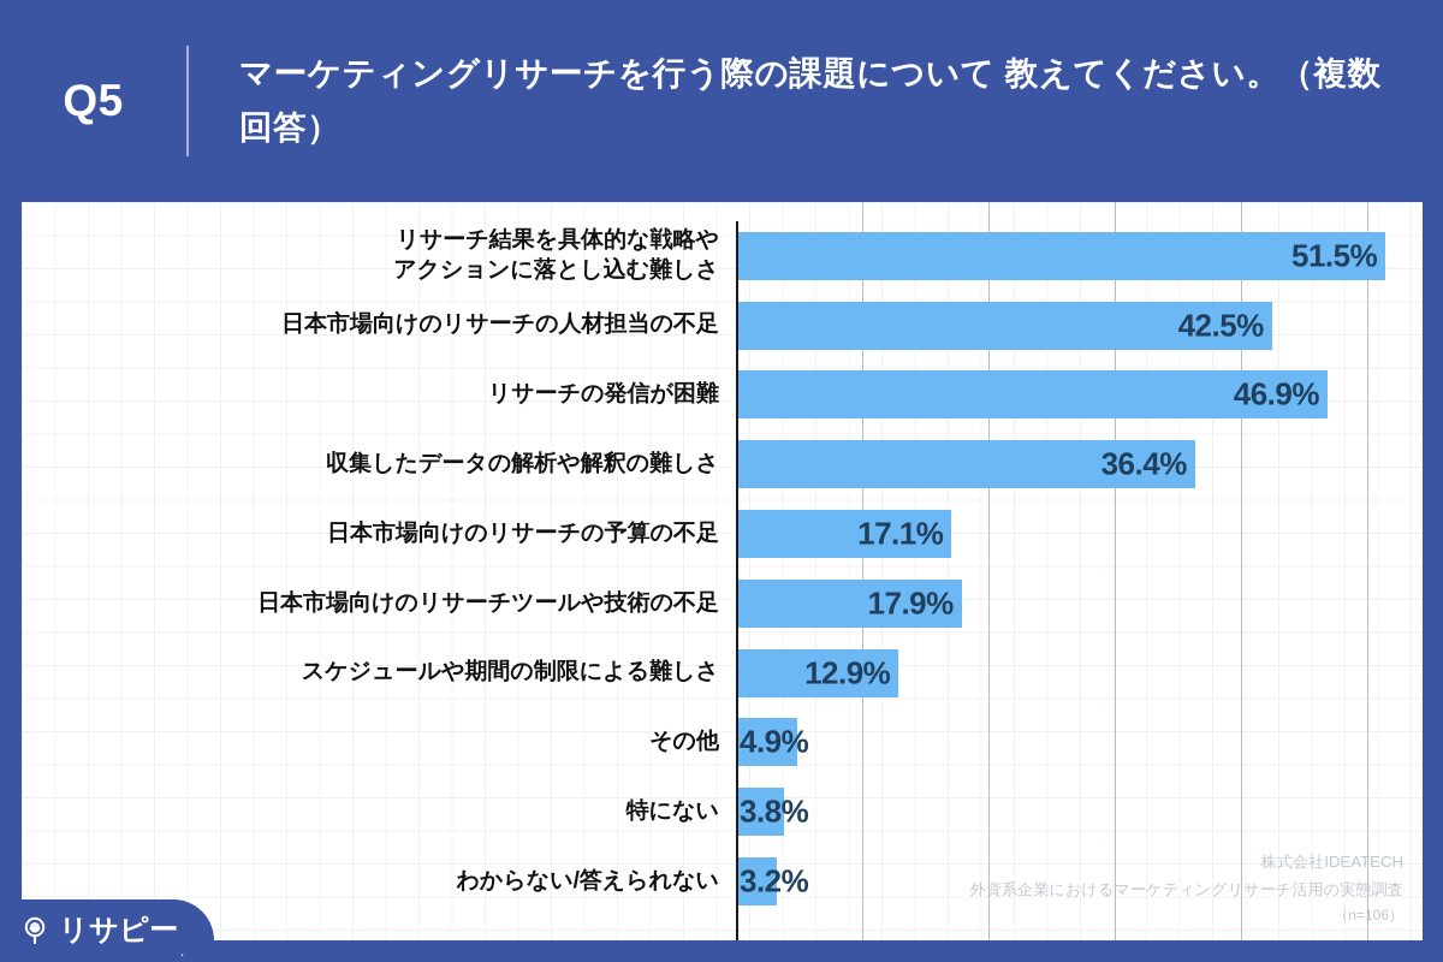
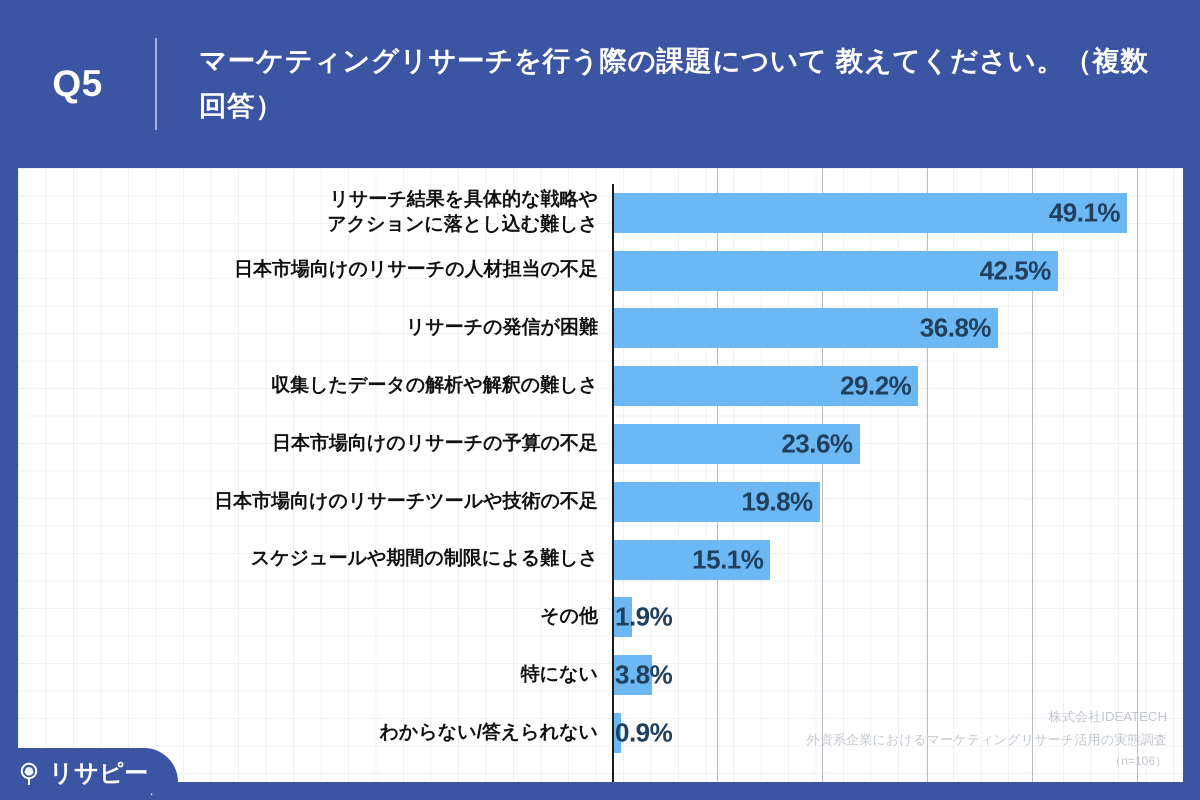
リサーチ結果を具体的な戦略や アクションに落とし込む難しさ: 51.5% -> 49.1%
リサーチの発信が困難: 46.9% -> 36.8%
収集したデータの解析や解釈の難しさ: 36.4% -> 29.2%
日本市場向けのリサーチの予算の不足: 17.1% -> 23.6%
日本市場向けのリサーチツールや技術の不足: 17.9% -> 19.8%
スケジュールや期間の制限による難しさ: 12.9% -> 15.1%
その他: 4.9% -> 1.9%
わからない/答えられない: 3.2% -> 0.9%
